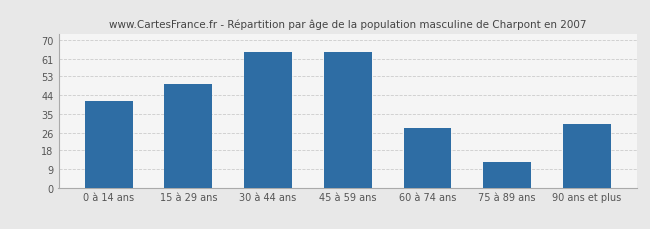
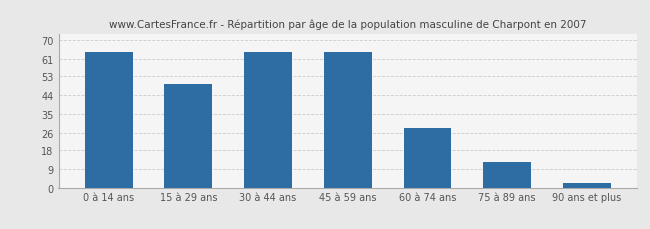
0 à 14 ans: 41 -> 64
90 ans et plus: 30 -> 2
